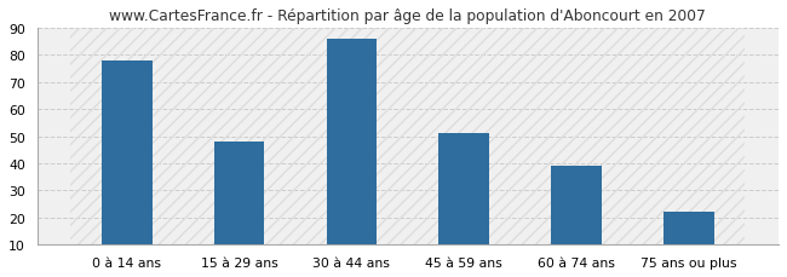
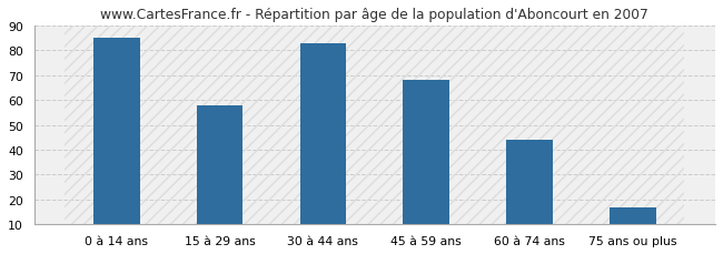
0 à 14 ans: 78 -> 85
15 à 29 ans: 48 -> 58
30 à 44 ans: 86 -> 83
45 à 59 ans: 51 -> 68
60 à 74 ans: 39 -> 44
75 ans ou plus: 22 -> 17
